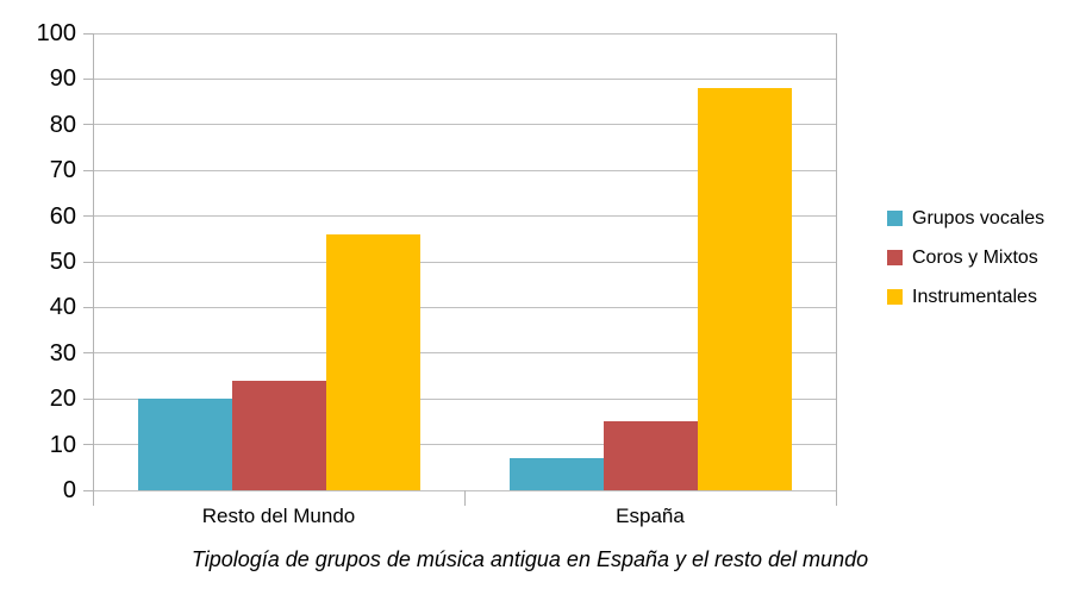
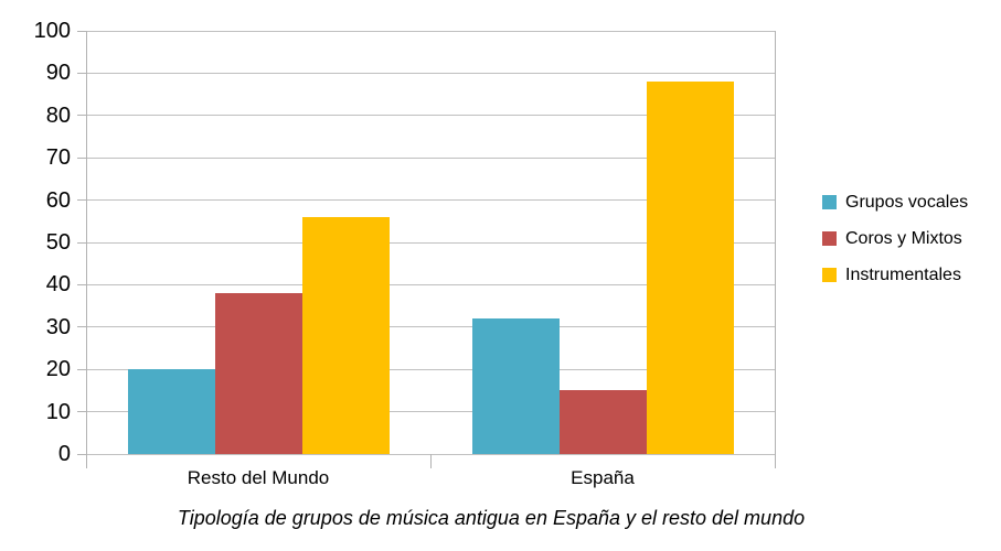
Coros y Mixtos/Resto del Mundo: 24 -> 38
Grupos vocales/España: 7 -> 32
